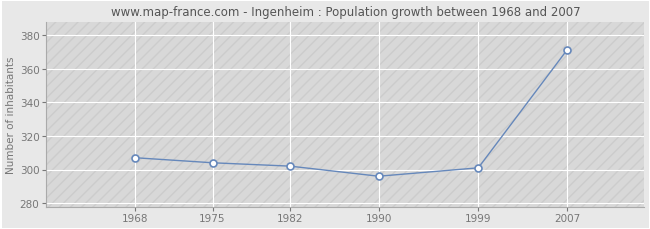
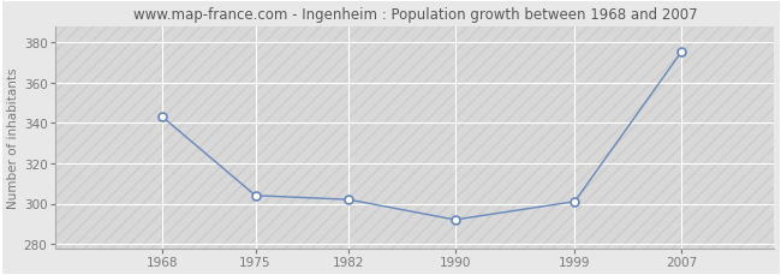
1968: 307 -> 343
1990: 296 -> 292
2007: 371 -> 375
